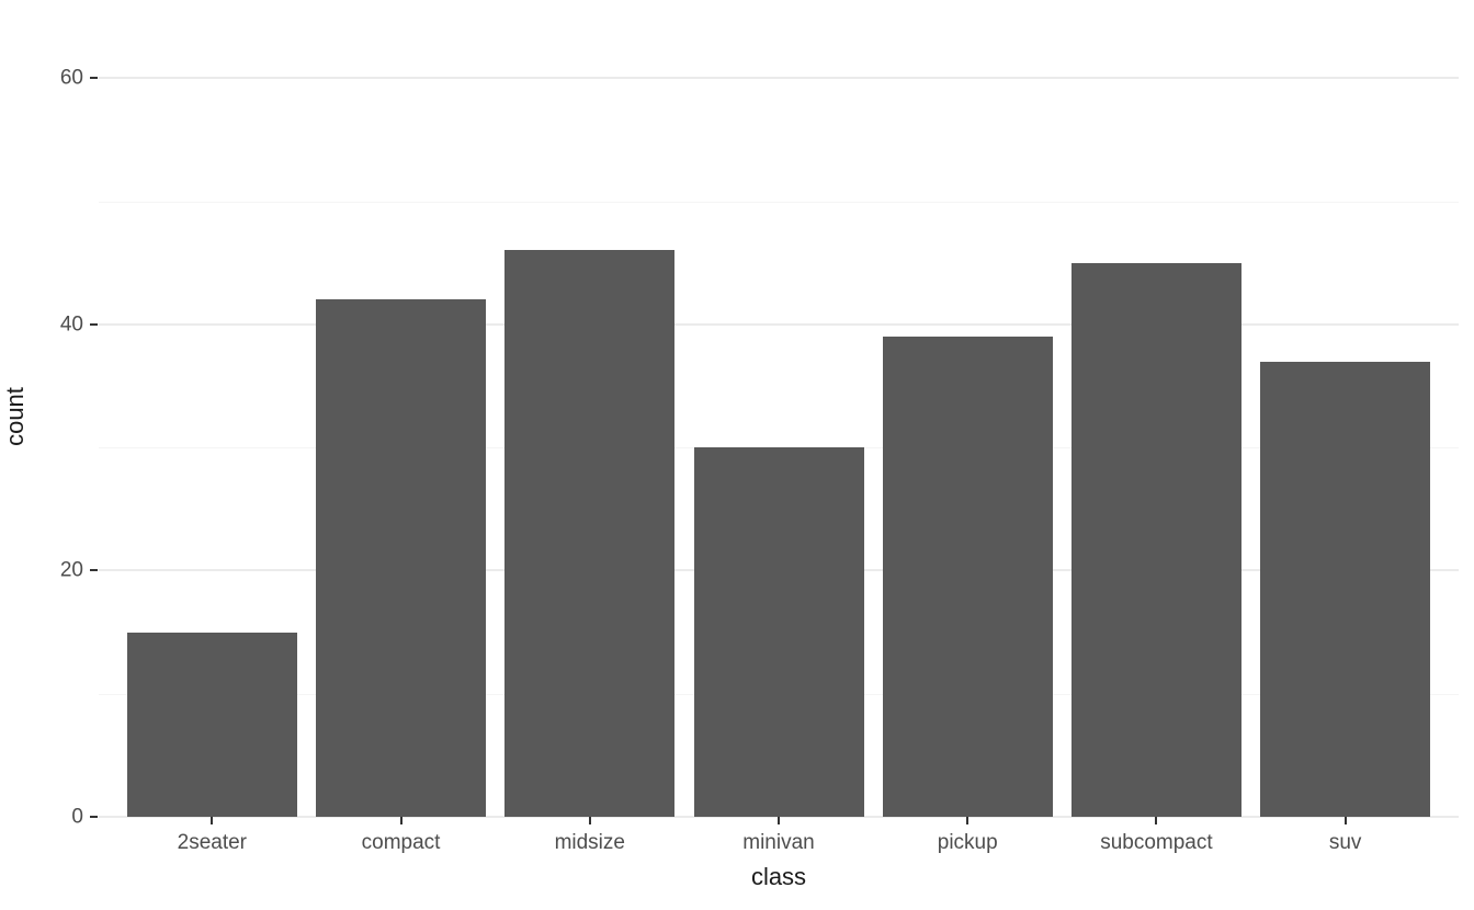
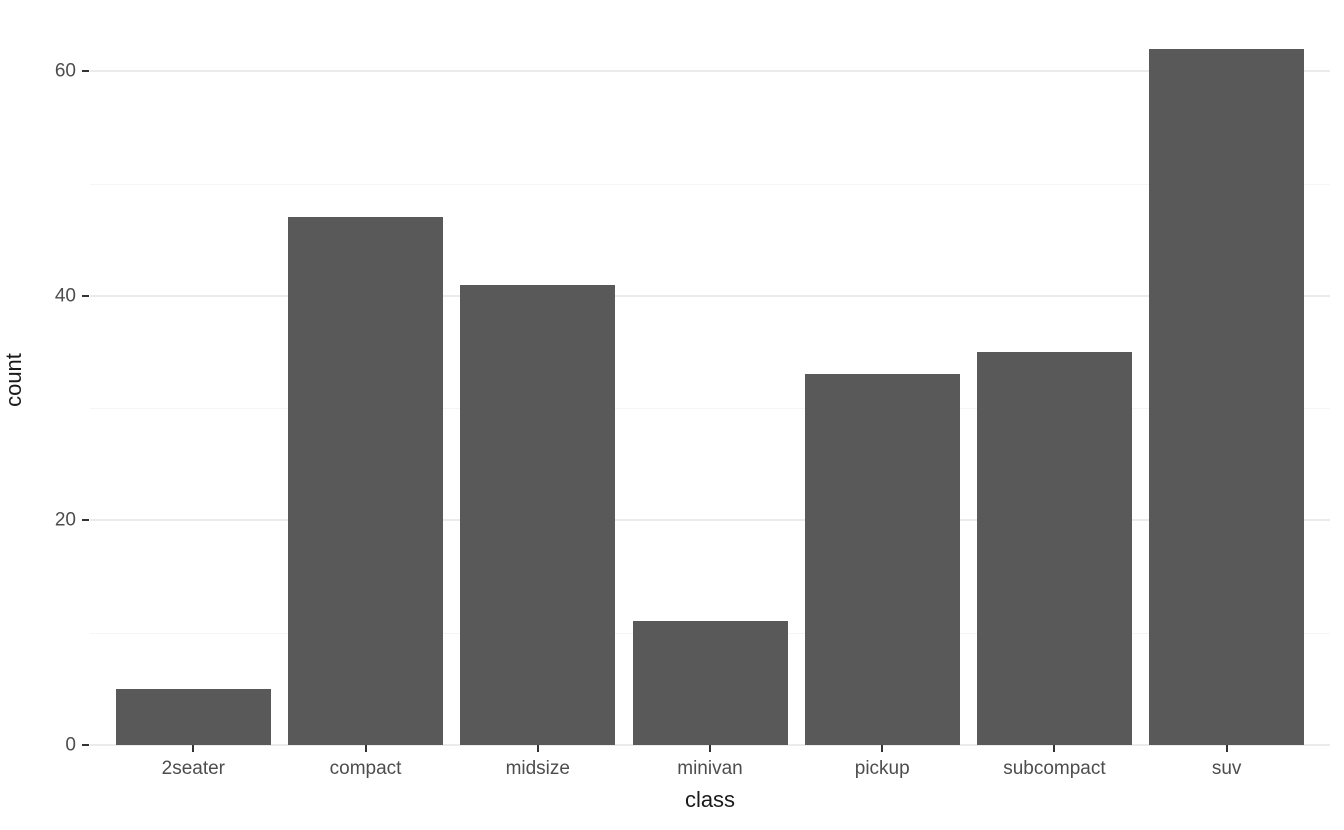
2seater: 15 -> 5
compact: 42 -> 47
midsize: 46 -> 41
minivan: 30 -> 11
pickup: 39 -> 33
subcompact: 45 -> 35
suv: 37 -> 62
